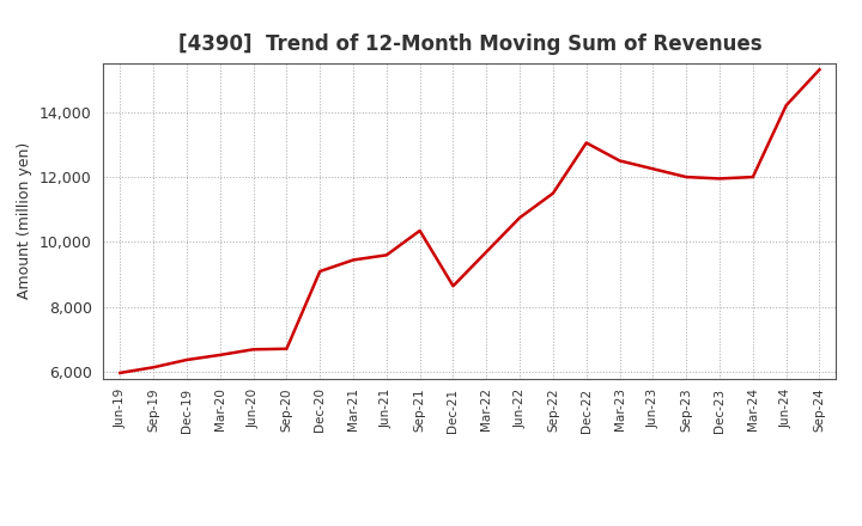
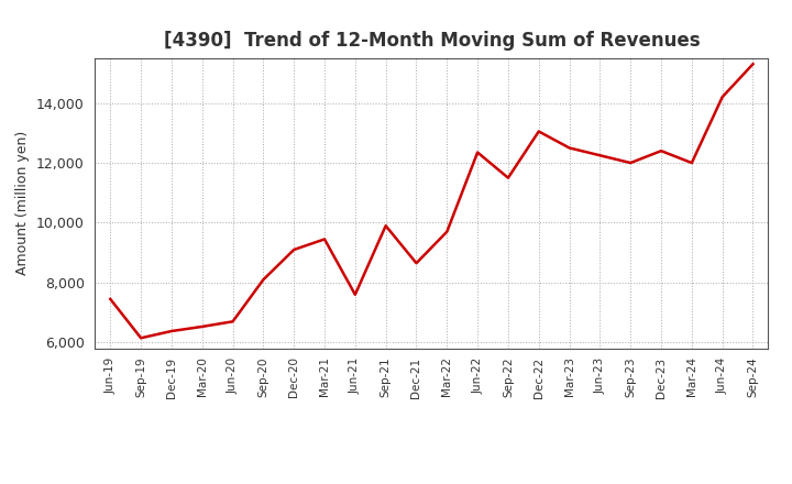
Jun-19: 5,980 -> 7,450
Sep-20: 6,720 -> 8,100
Jun-21: 9,600 -> 7,600
Sep-21: 10,350 -> 9,900
Jun-22: 10,750 -> 12,350
Dec-23: 11,950 -> 12,400
